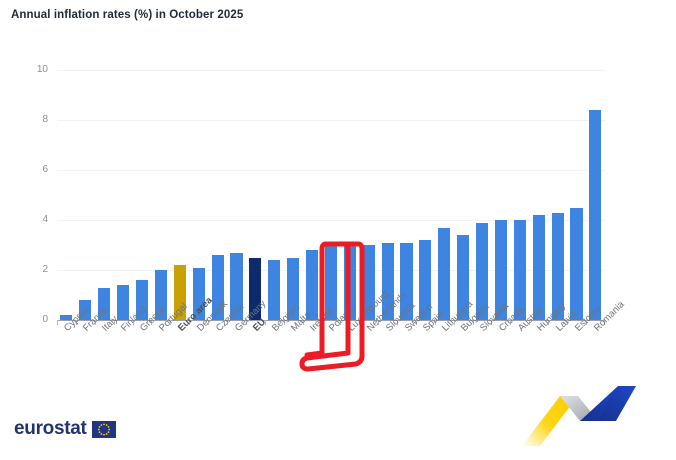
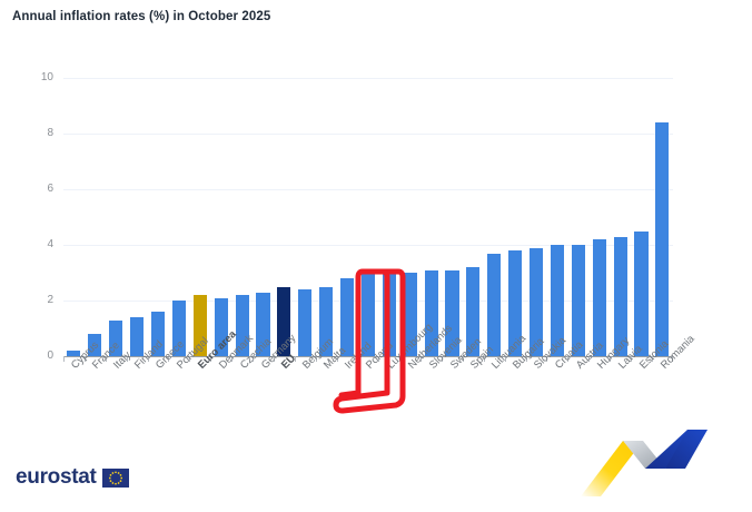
Czechia: 2.6 -> 2.2
Germany: 2.7 -> 2.3
Bulgaria: 3.4 -> 3.8
